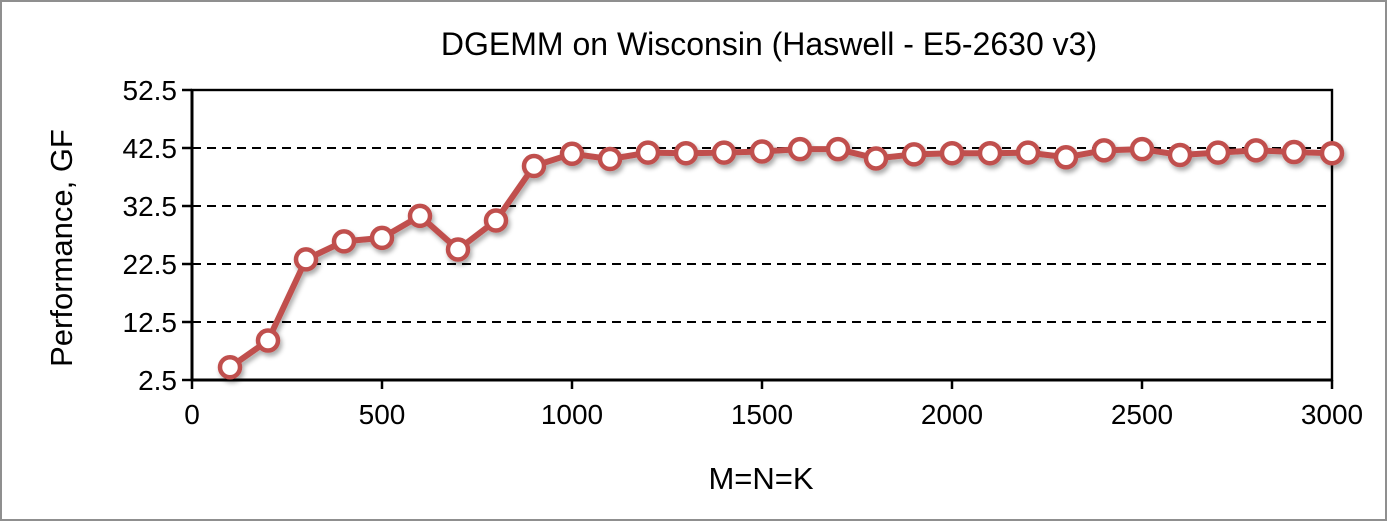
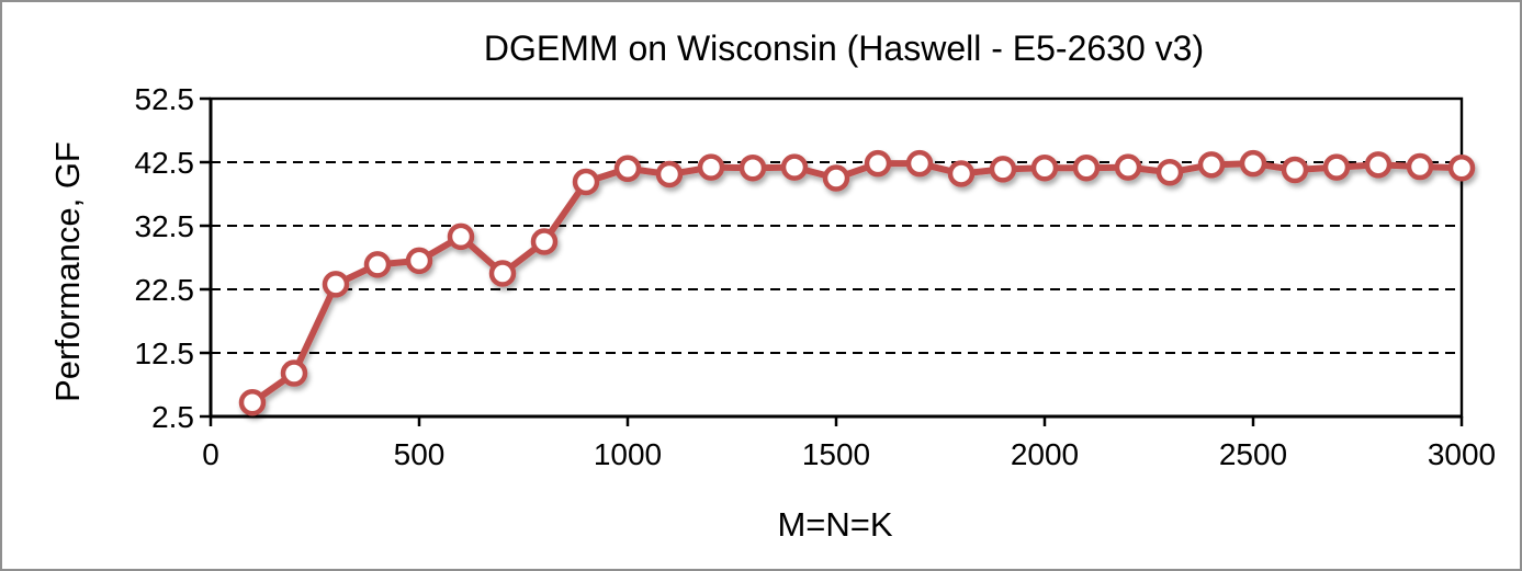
1500: 42 -> 40
